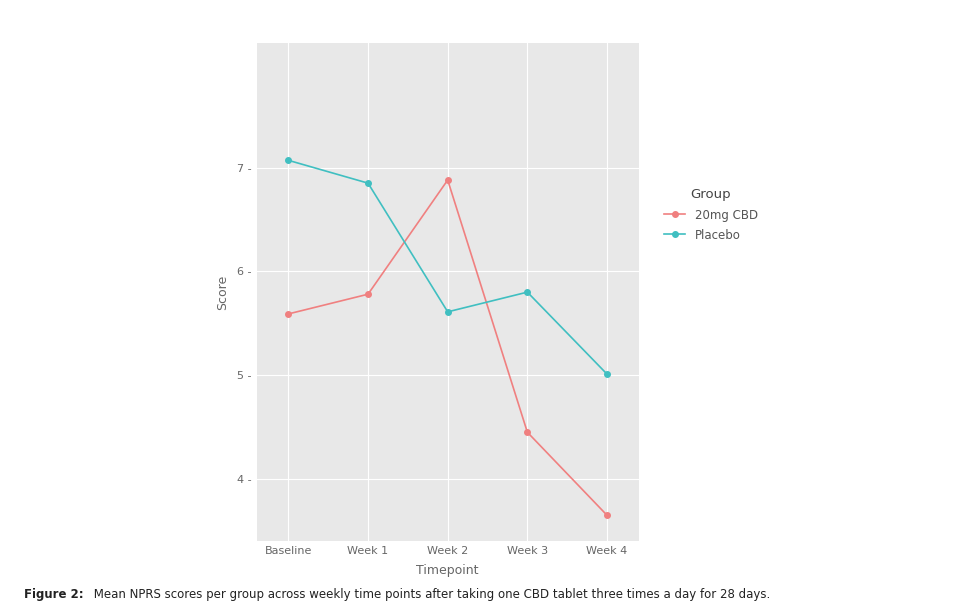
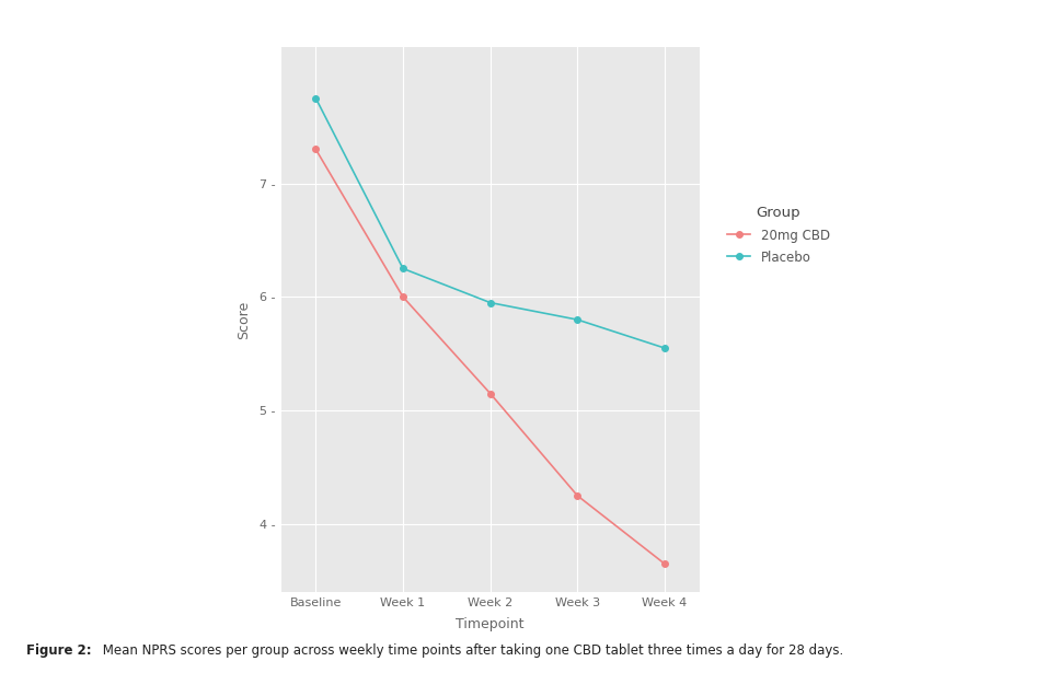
20mg CBD/Baseline: 5.59 - -> 7.30 -
Placebo/Baseline: 7.07 - -> 7.75 -
20mg CBD/Week 1: 5.78 - -> 6.00 -
Placebo/Week 1: 6.85 - -> 6.25 -
20mg CBD/Week 2: 6.88 - -> 5.15 -
Placebo/Week 2: 5.61 - -> 5.95 -
20mg CBD/Week 3: 4.45 - -> 4.25 -
Placebo/Week 4: 5.01 - -> 5.55 -
